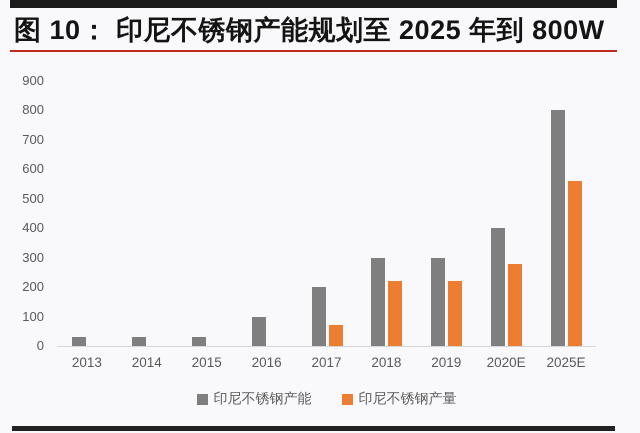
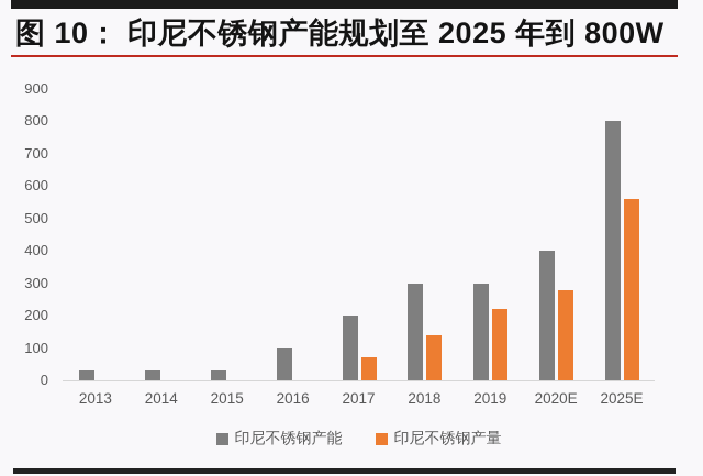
印尼不锈钢产量/2018: 220 -> 140
